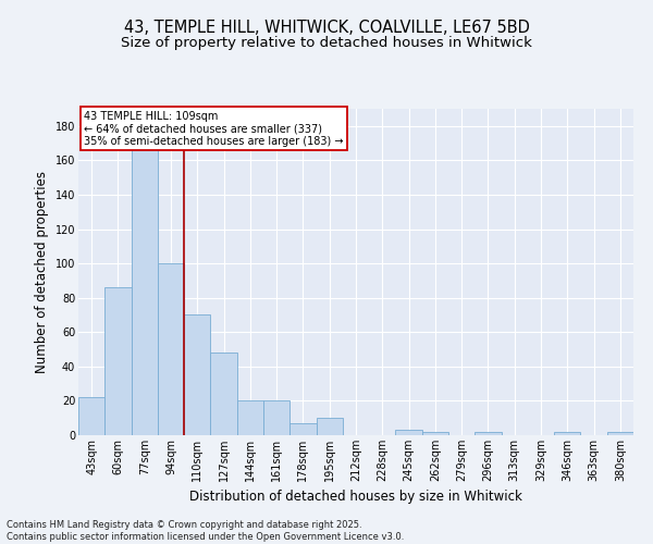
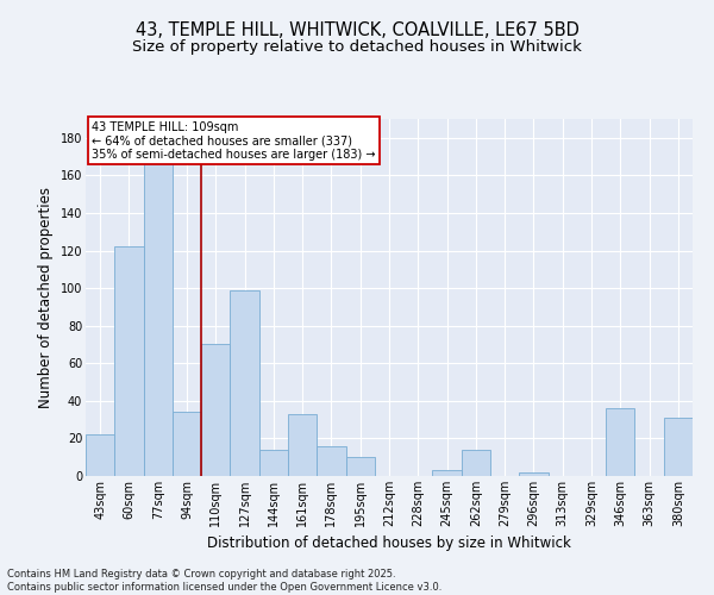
60sqm: 86 -> 122
94sqm: 100 -> 34
127sqm: 48 -> 99
144sqm: 20 -> 14
161sqm: 20 -> 33
178sqm: 7 -> 16
262sqm: 2 -> 14
346sqm: 2 -> 36
380sqm: 2 -> 31
